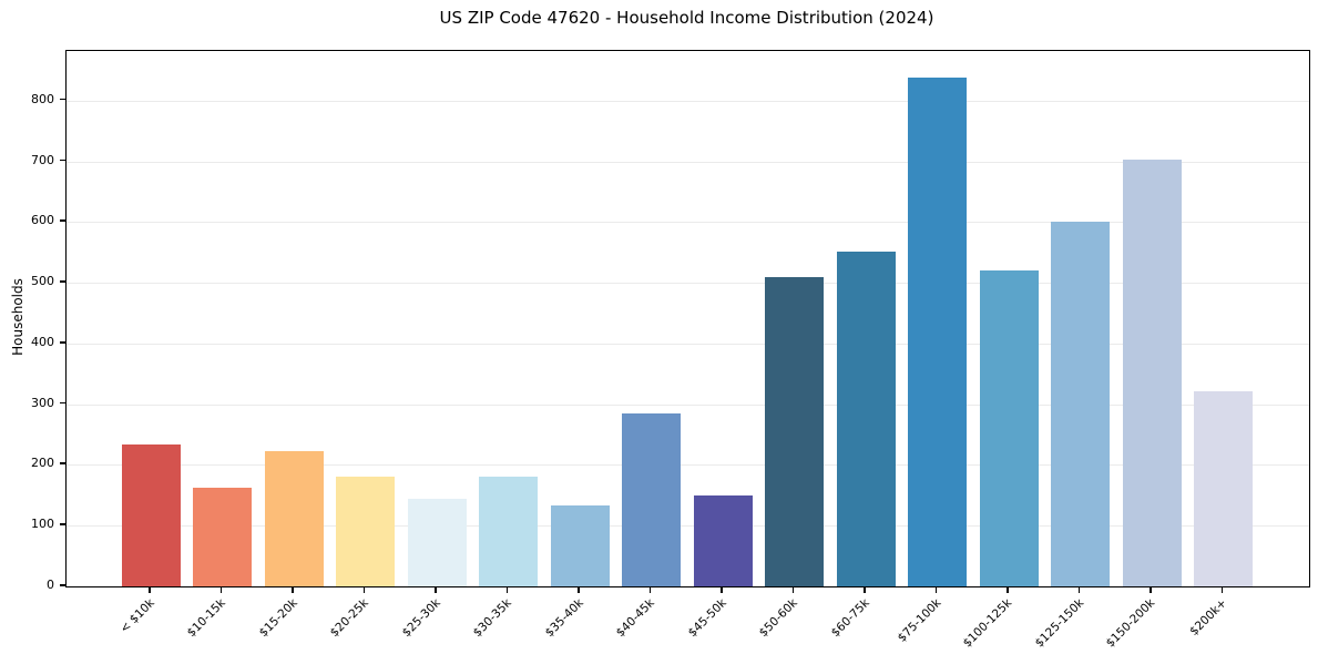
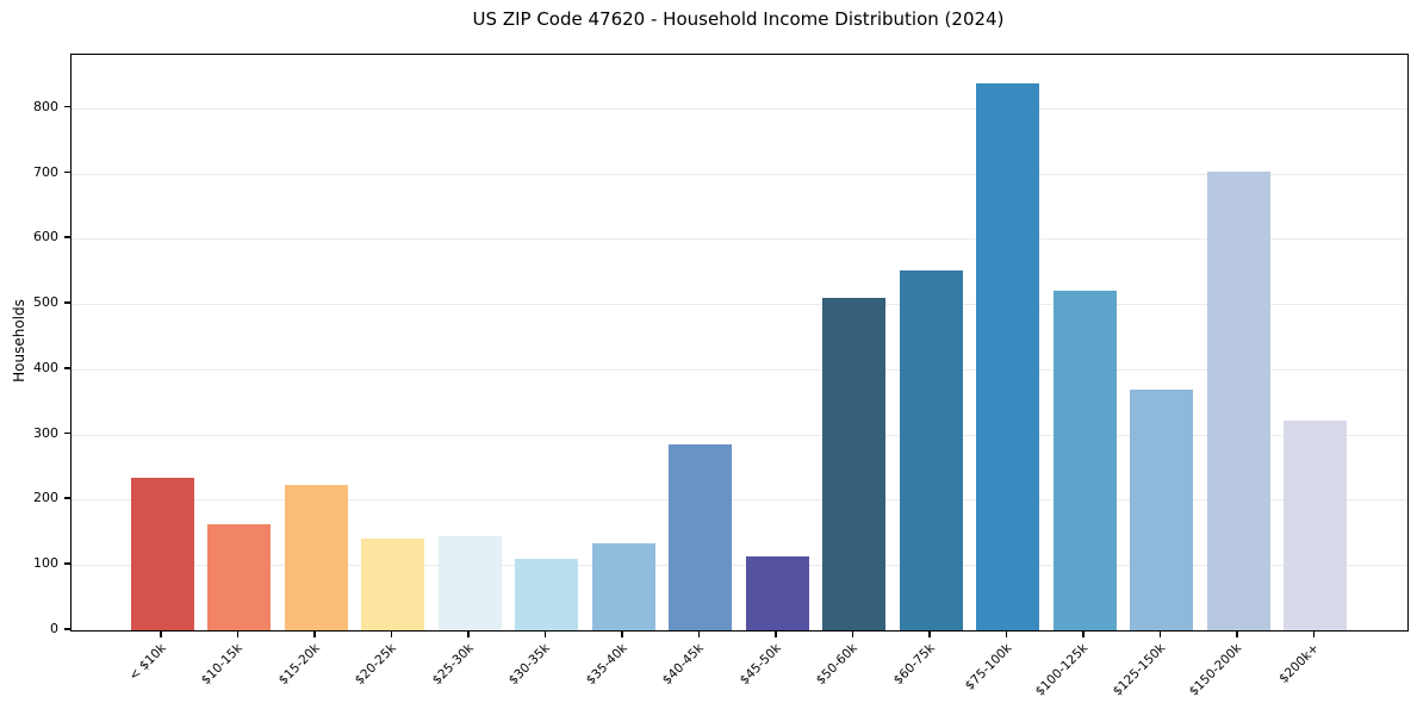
$20-25k: 180 -> 140
$30-35k: 180 -> 110
$45-50k: 150 -> 110
$125-150k: 600 -> 370
